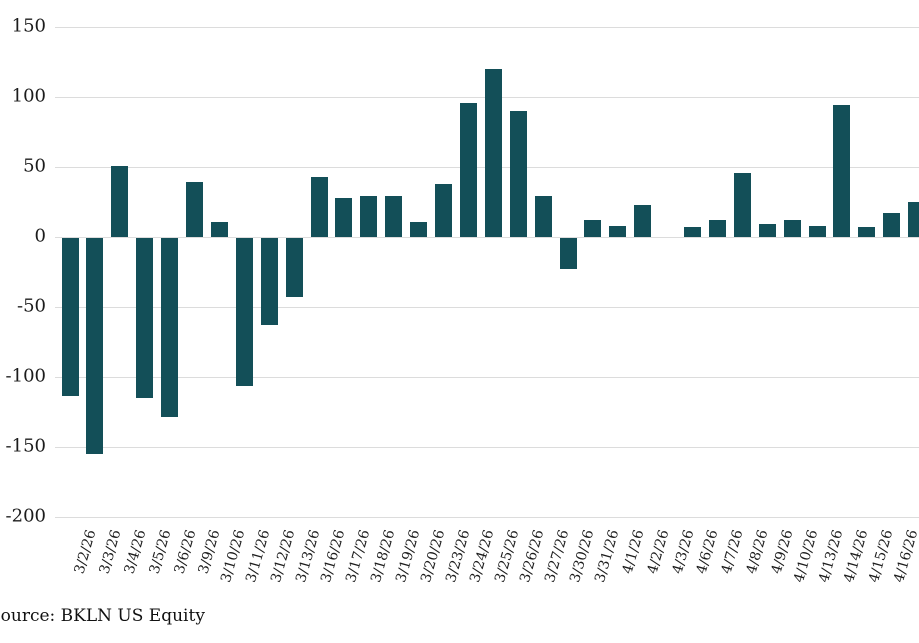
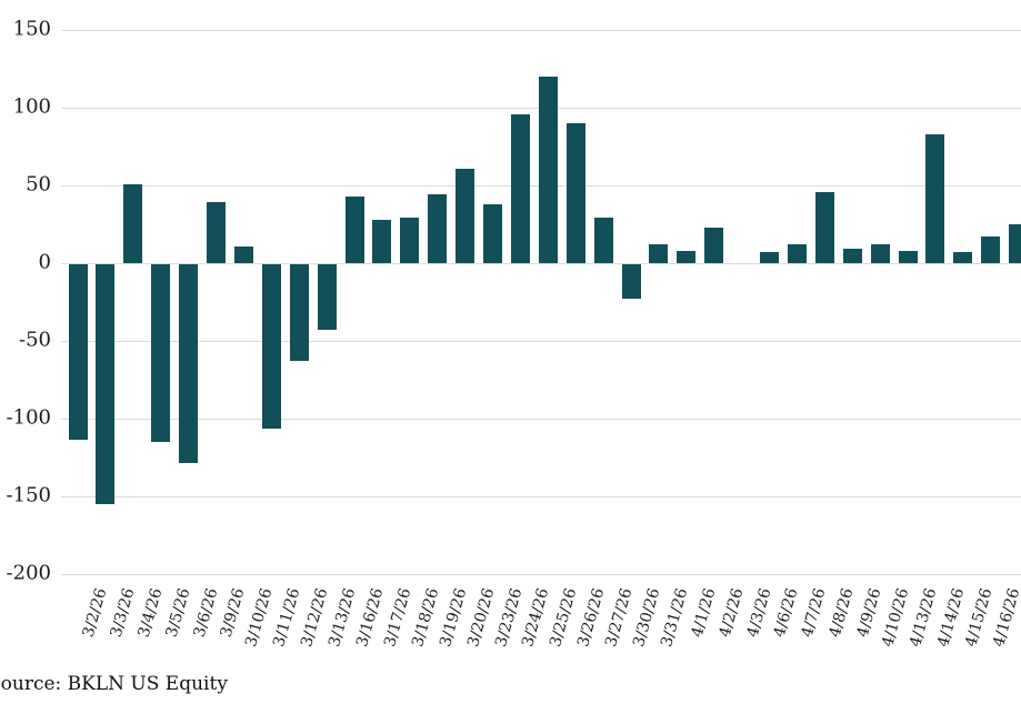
3/19/26: 29 -> 44
3/20/26: 11 -> 61
4/14/26: 94 -> 83
